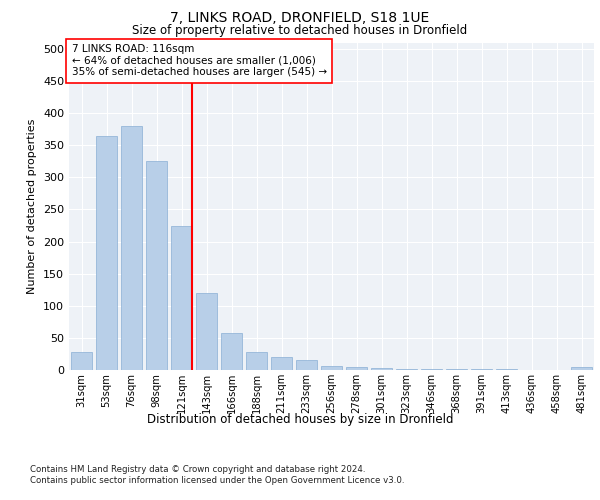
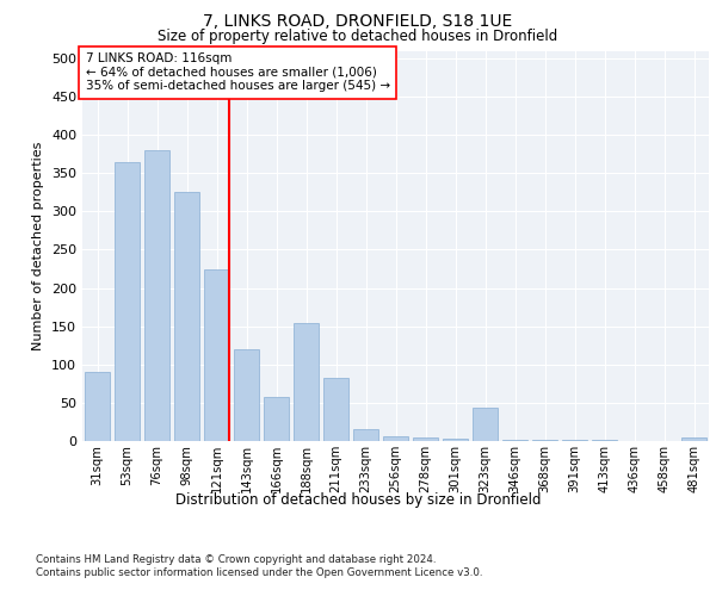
31sqm: 28 -> 90
188sqm: 28 -> 154
211sqm: 20 -> 82
323sqm: 2 -> 44
